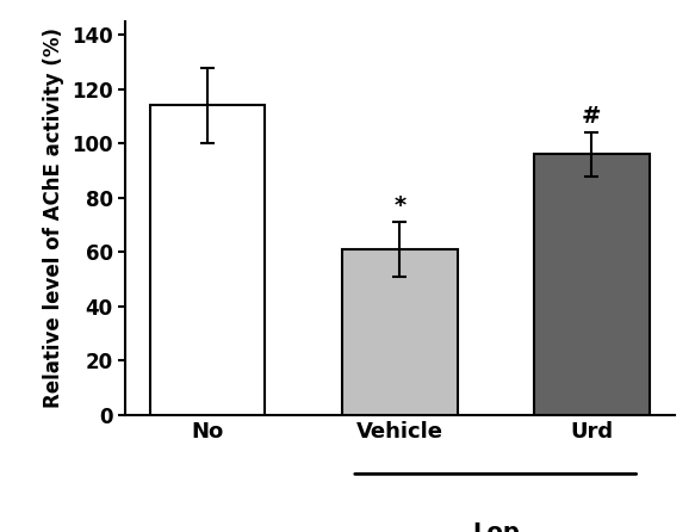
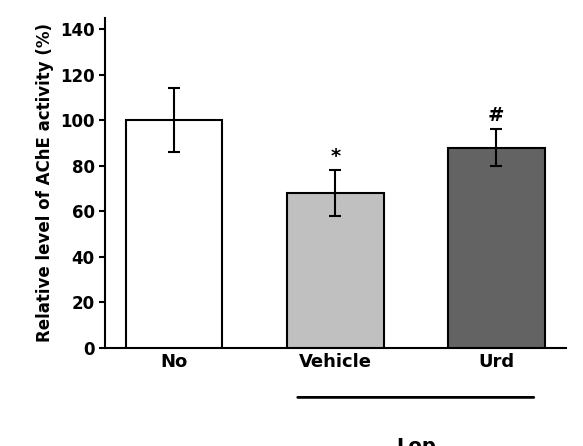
No: 114 -> 100
Vehicle: 61 -> 68
Urd: 96 -> 88
